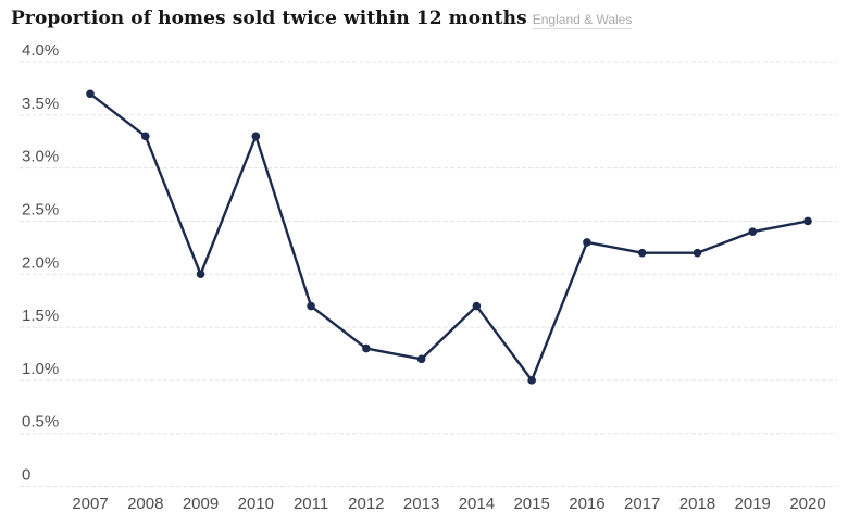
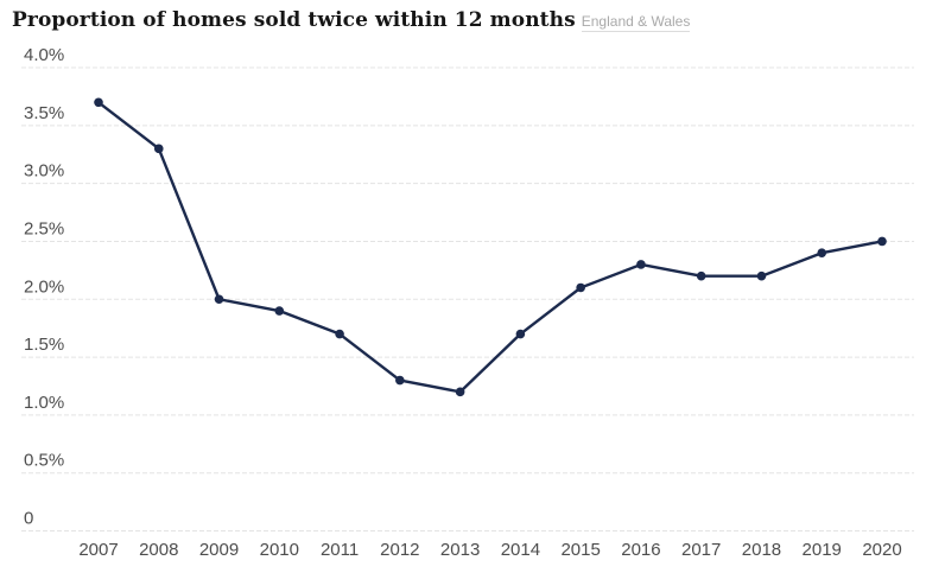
2010: 3.3% -> 1.9%
2015: 1.0% -> 2.1%
